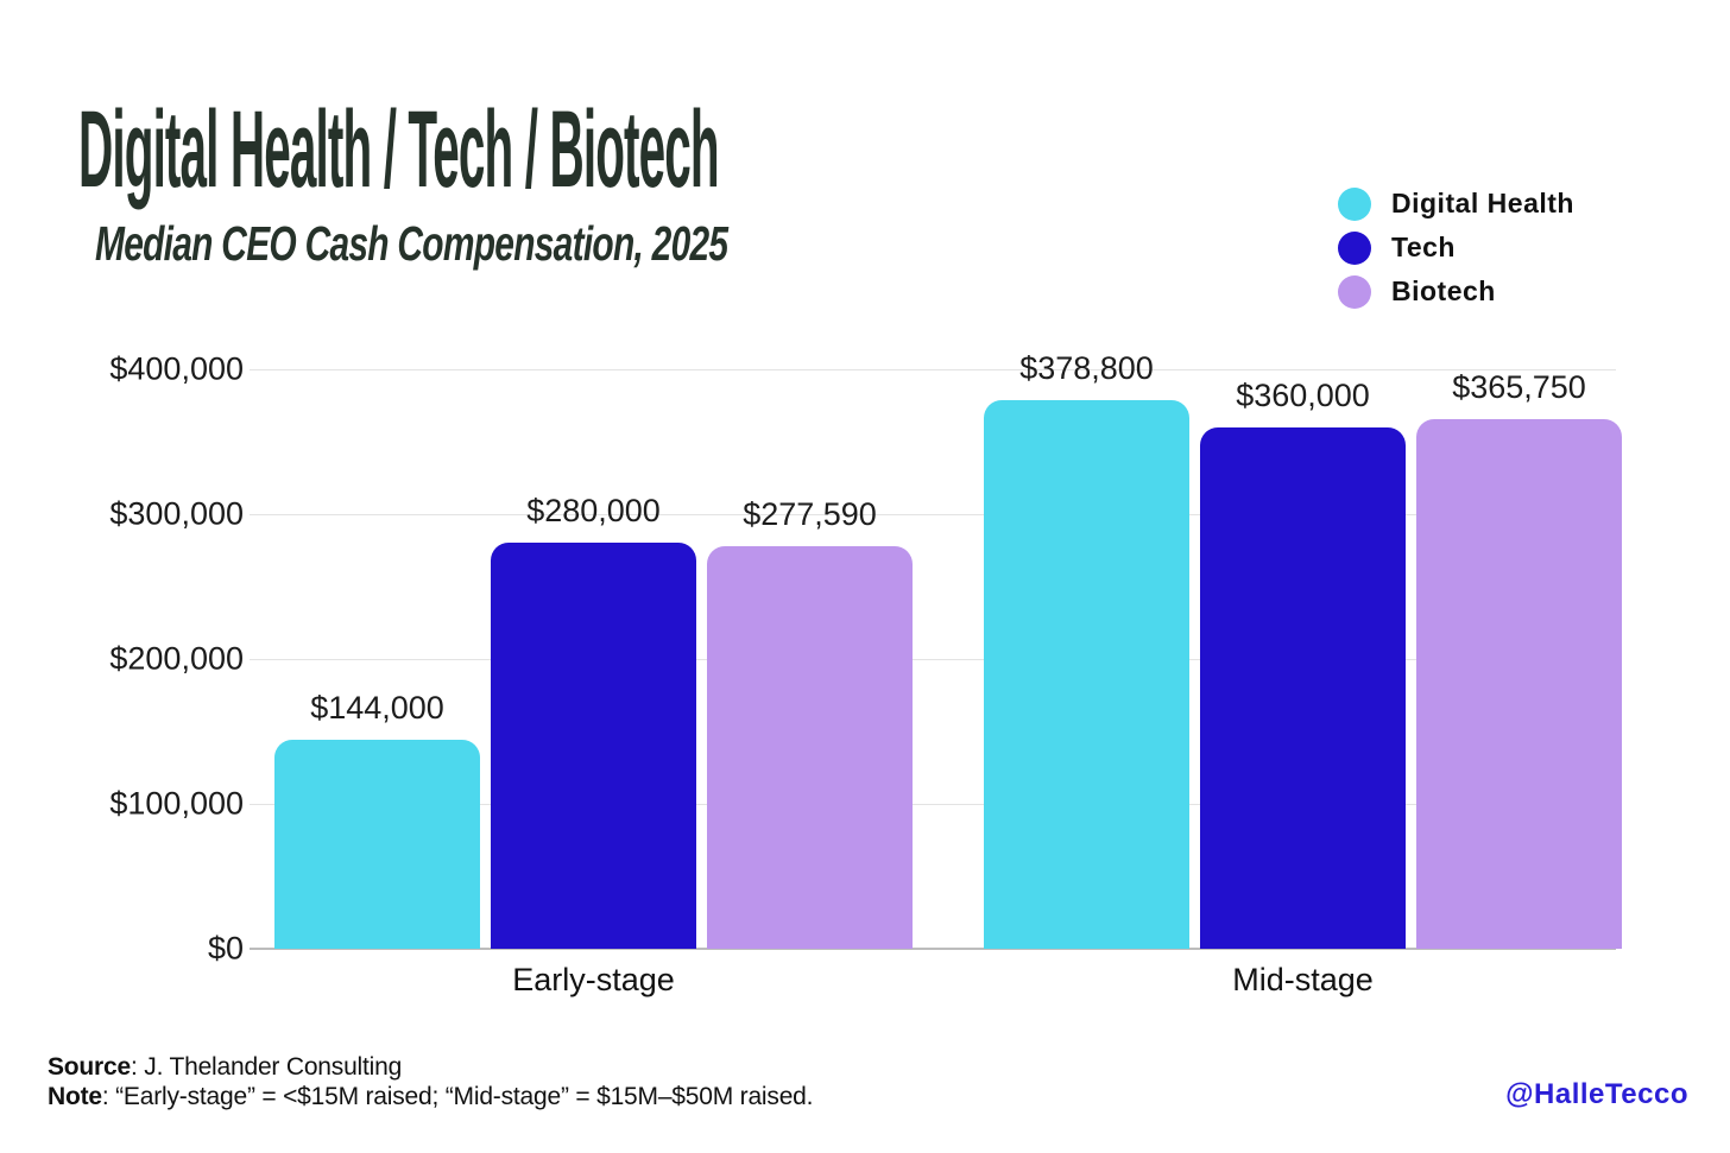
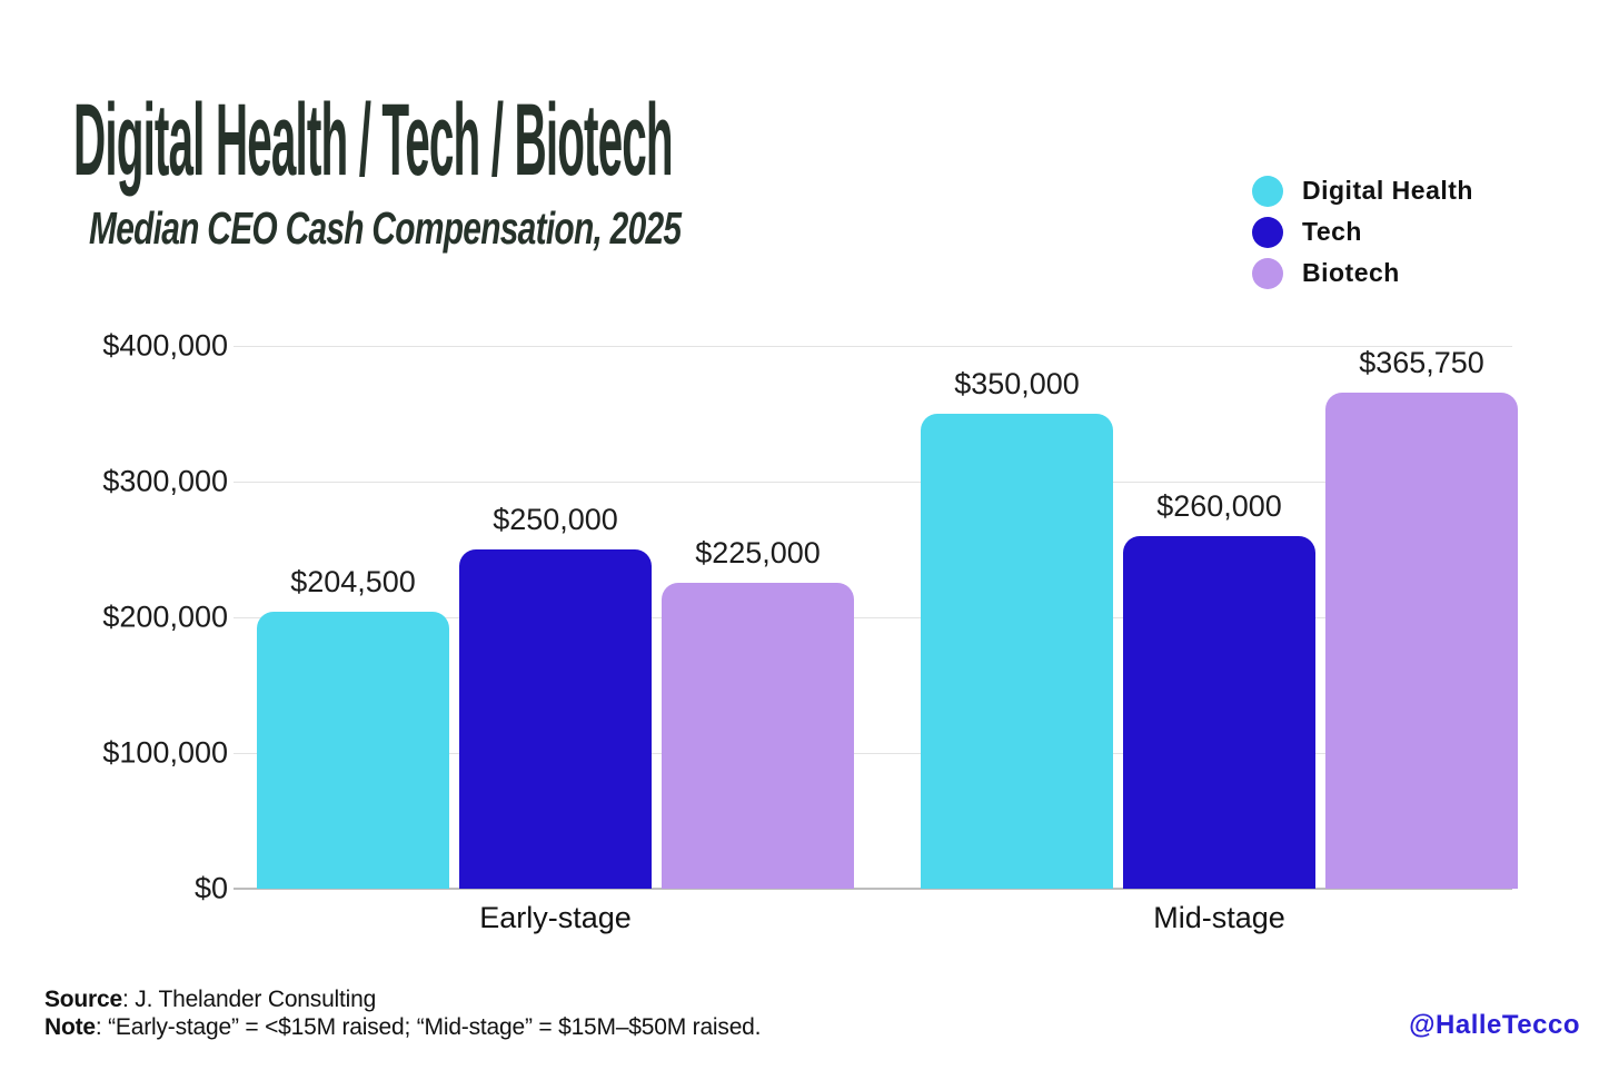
Digital Health/Early-stage: $144,000 -> $204,500
Tech/Early-stage: $280,000 -> $250,000
Biotech/Early-stage: $277,590 -> $225,000
Digital Health/Mid-stage: $378,800 -> $350,000
Tech/Mid-stage: $360,000 -> $260,000
